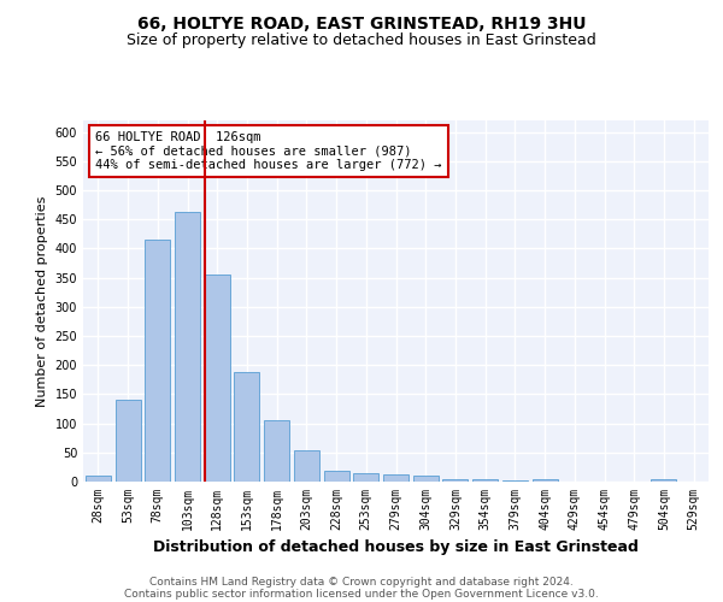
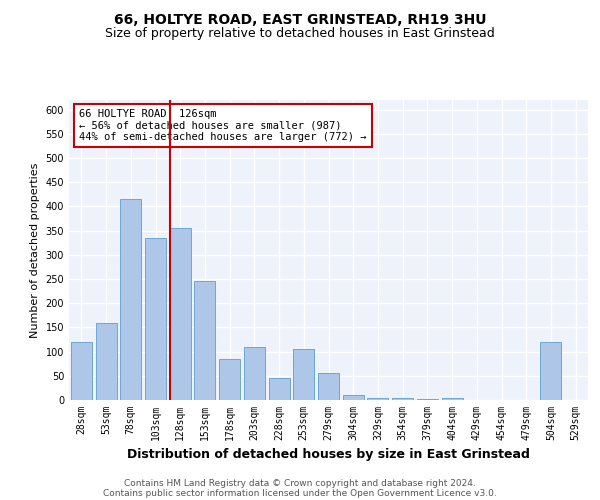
28sqm: 10 -> 120
53sqm: 140 -> 160
103sqm: 463 -> 335
153sqm: 188 -> 245
178sqm: 105 -> 85
203sqm: 53 -> 110
228sqm: 18 -> 45
253sqm: 14 -> 105
279sqm: 12 -> 55
504sqm: 5 -> 120
